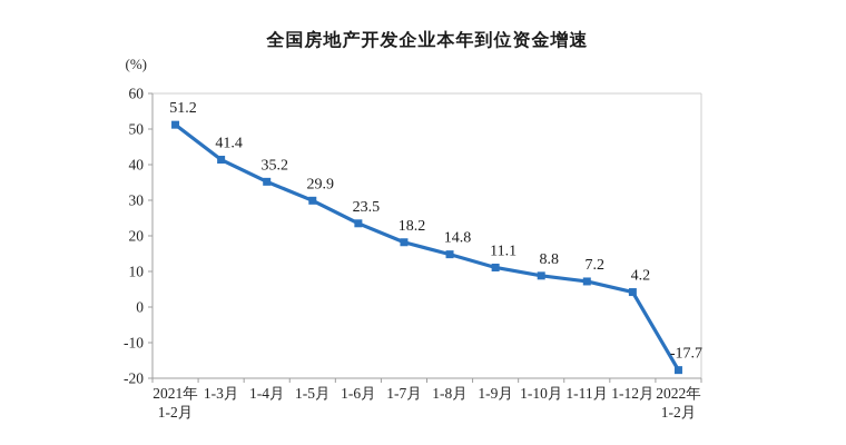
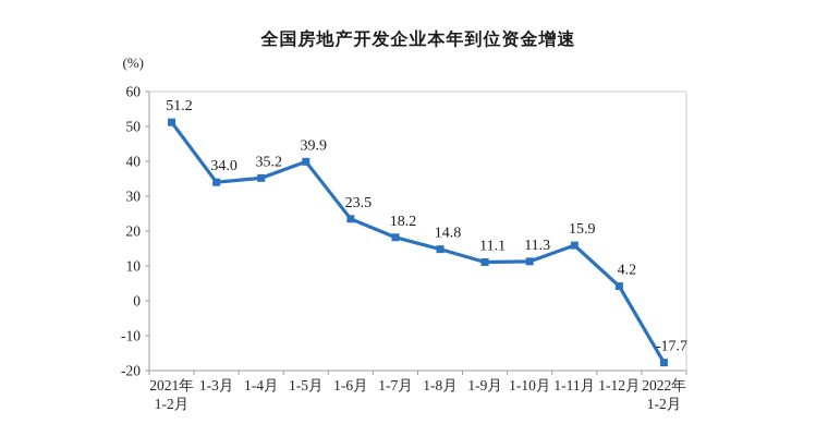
1-3月: 41.4 -> 34.0
1-5月: 29.9 -> 39.9
1-10月: 8.8 -> 11.3
1-11月: 7.2 -> 15.9
